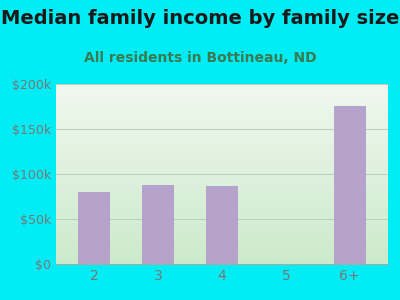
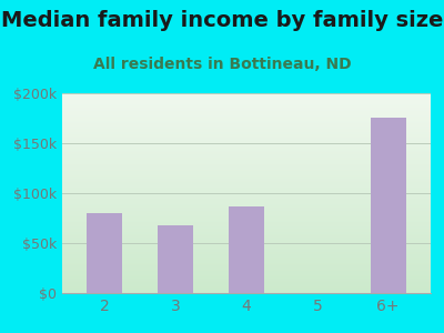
3: $88k -> $68k
